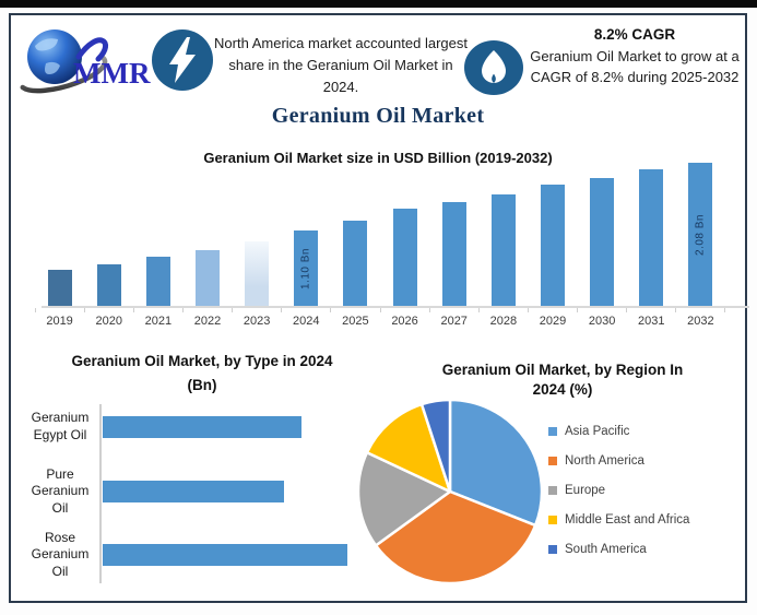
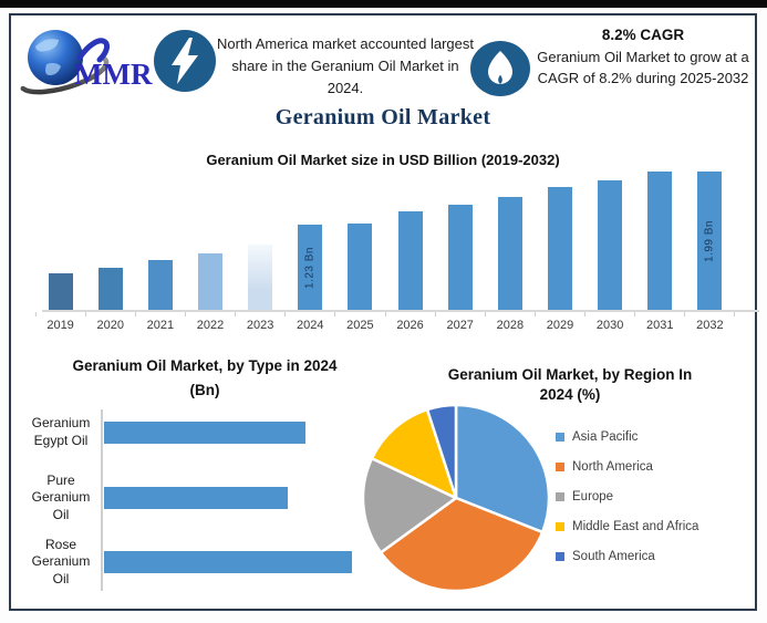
Geranium Oil Market size in USD Billion (2019-2032)/2024: 1.10 -> 1.23
Geranium Oil Market size in USD Billion (2019-2032)/2032: 2.08 -> 1.99
